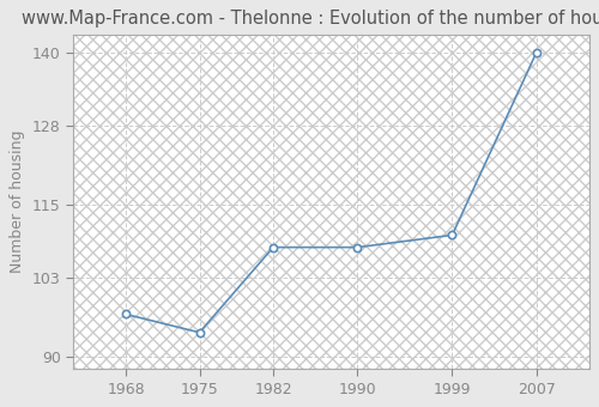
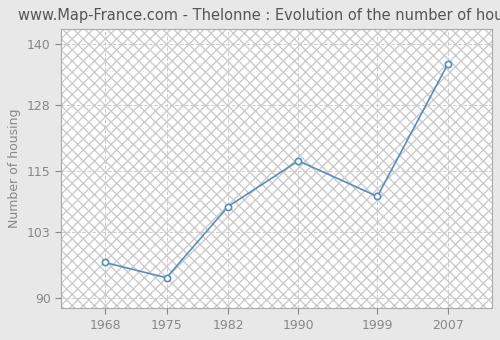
1990: 108 -> 117
2007: 140 -> 136
